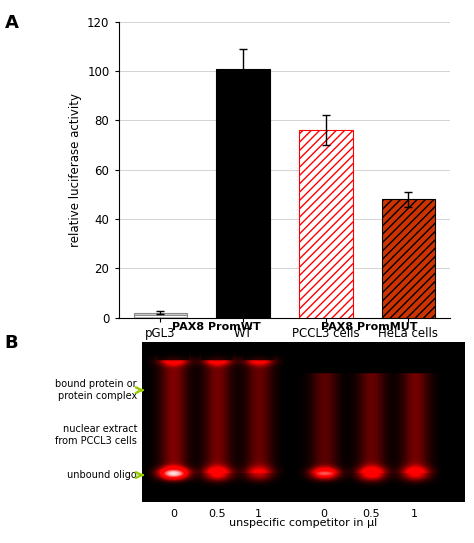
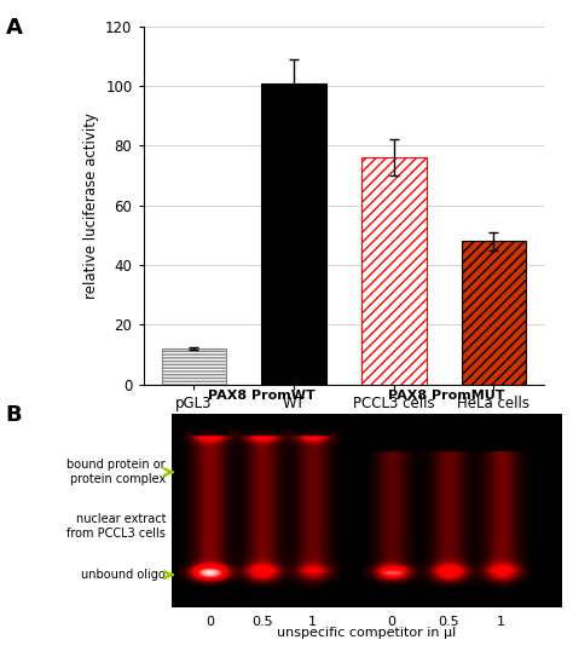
pGL3: 2 -> 12
